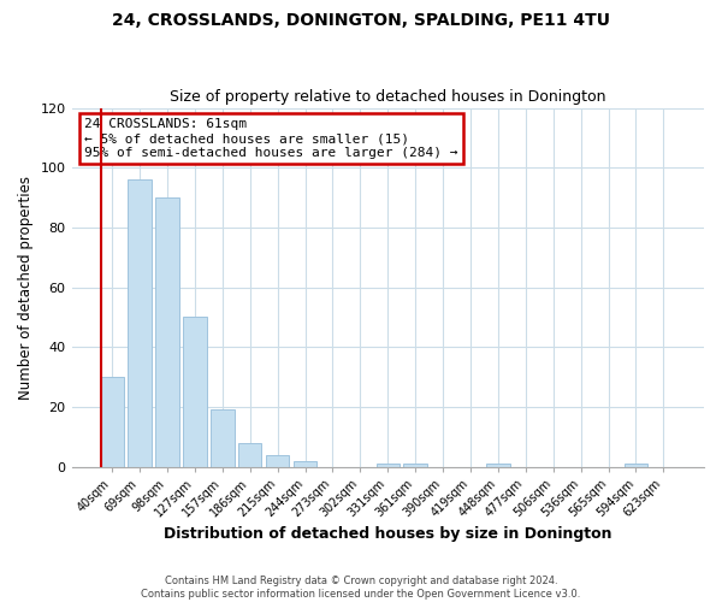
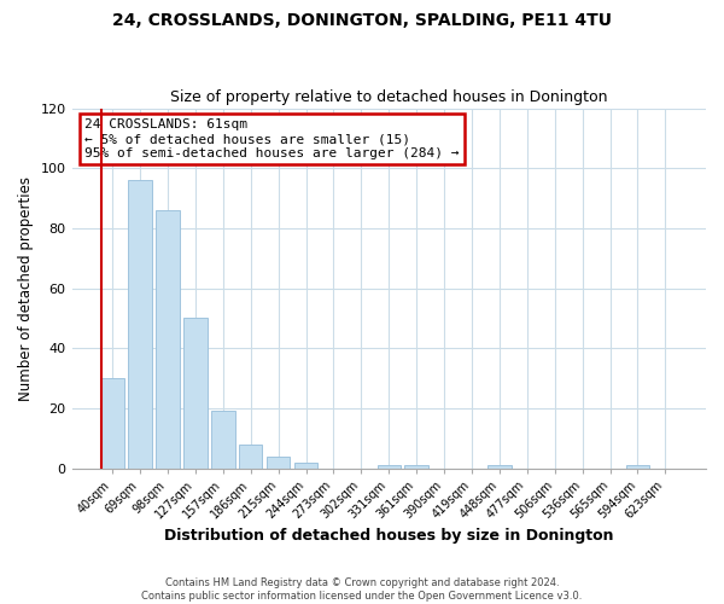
98sqm: 90 -> 86
